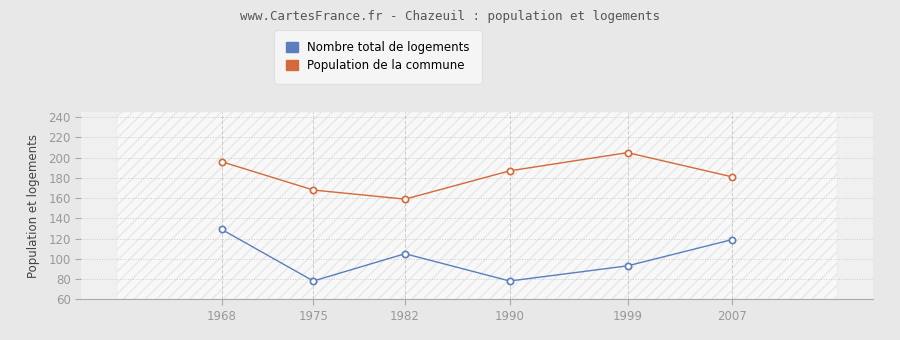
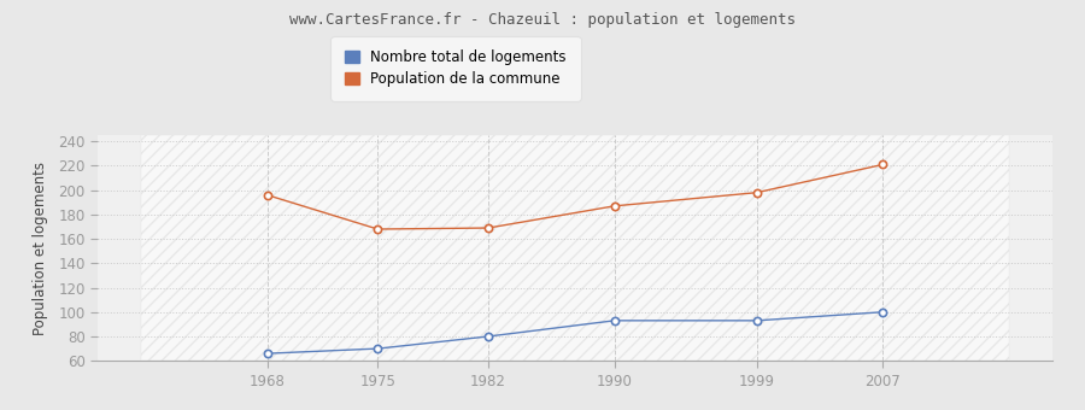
Nombre total de logements/1968: 129 -> 66
Nombre total de logements/1975: 78 -> 70
Nombre total de logements/1982: 105 -> 80
Population de la commune/1982: 159 -> 169
Nombre total de logements/1990: 78 -> 93
Population de la commune/1999: 205 -> 198
Nombre total de logements/2007: 119 -> 100
Population de la commune/2007: 181 -> 221
